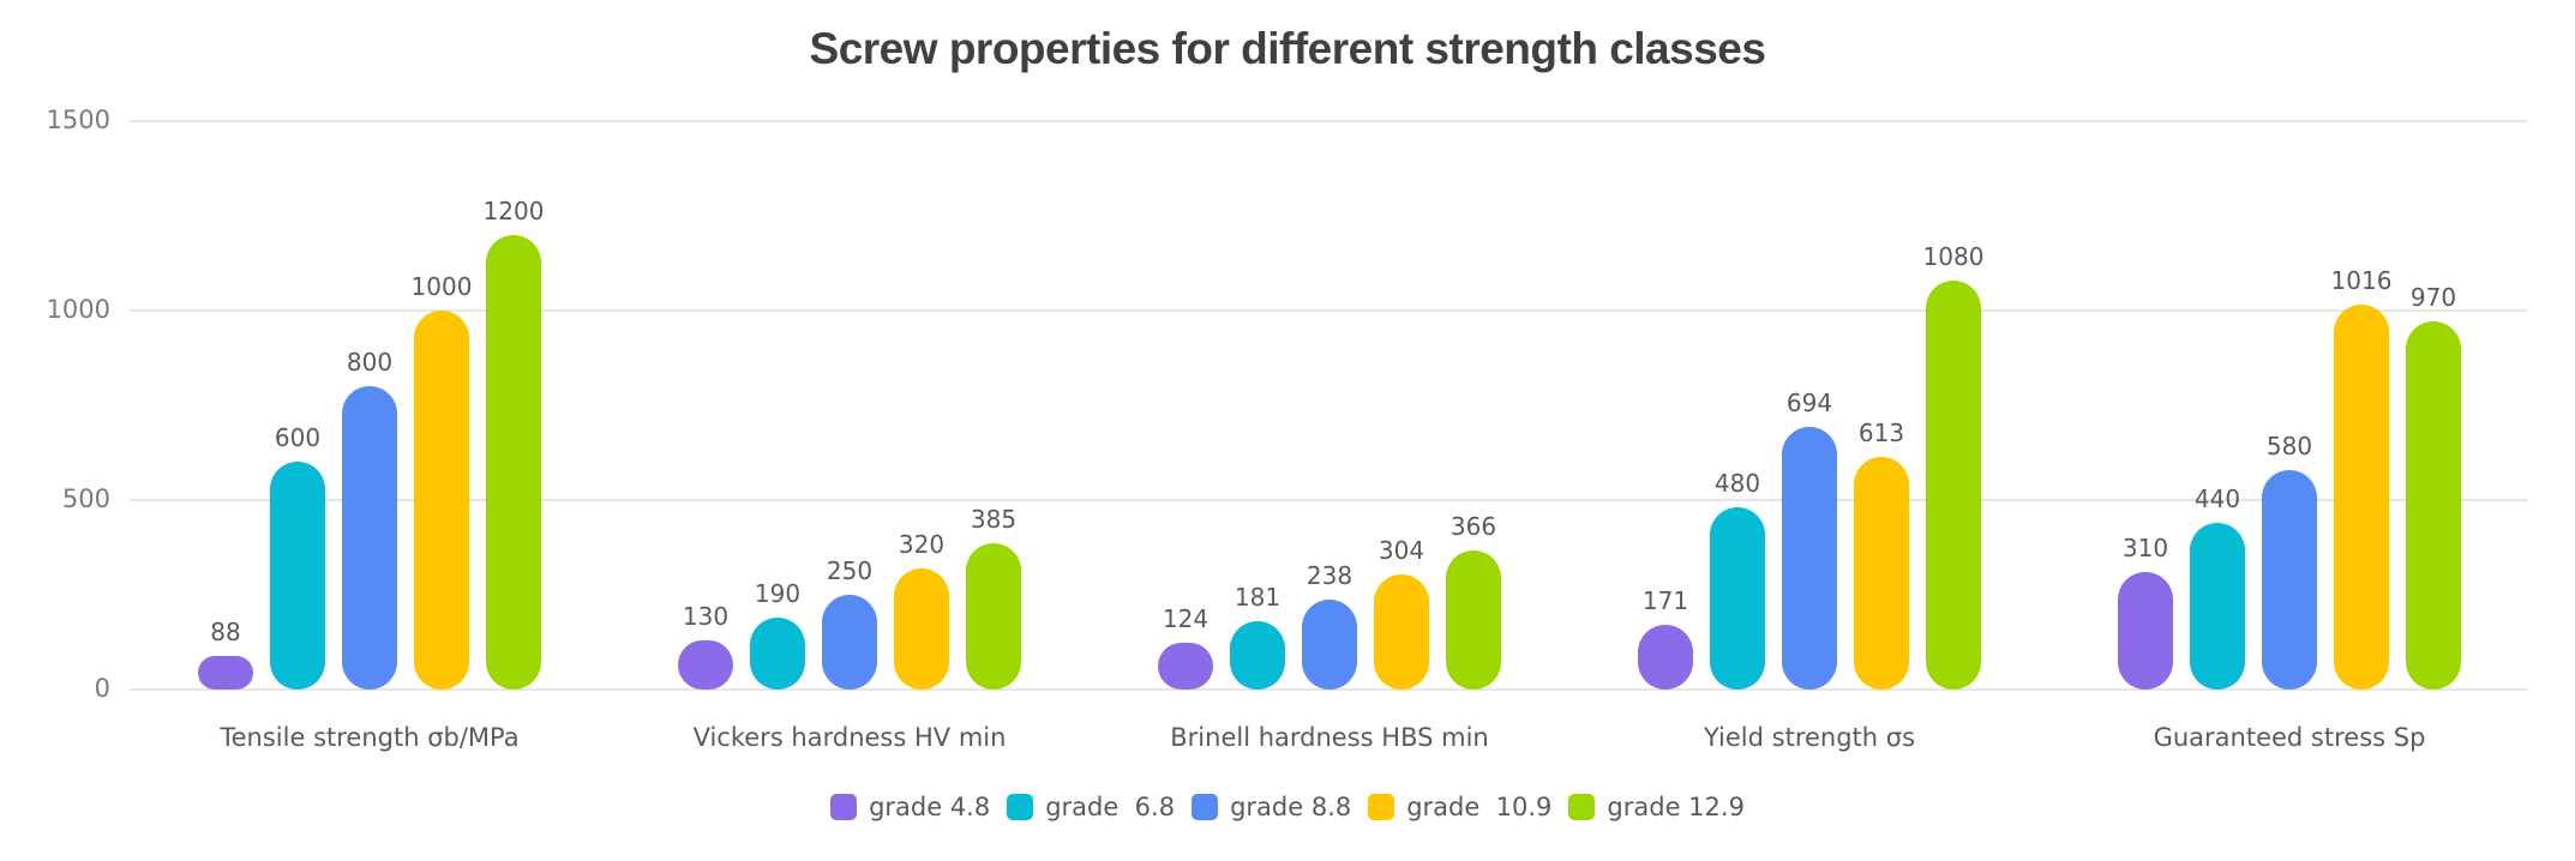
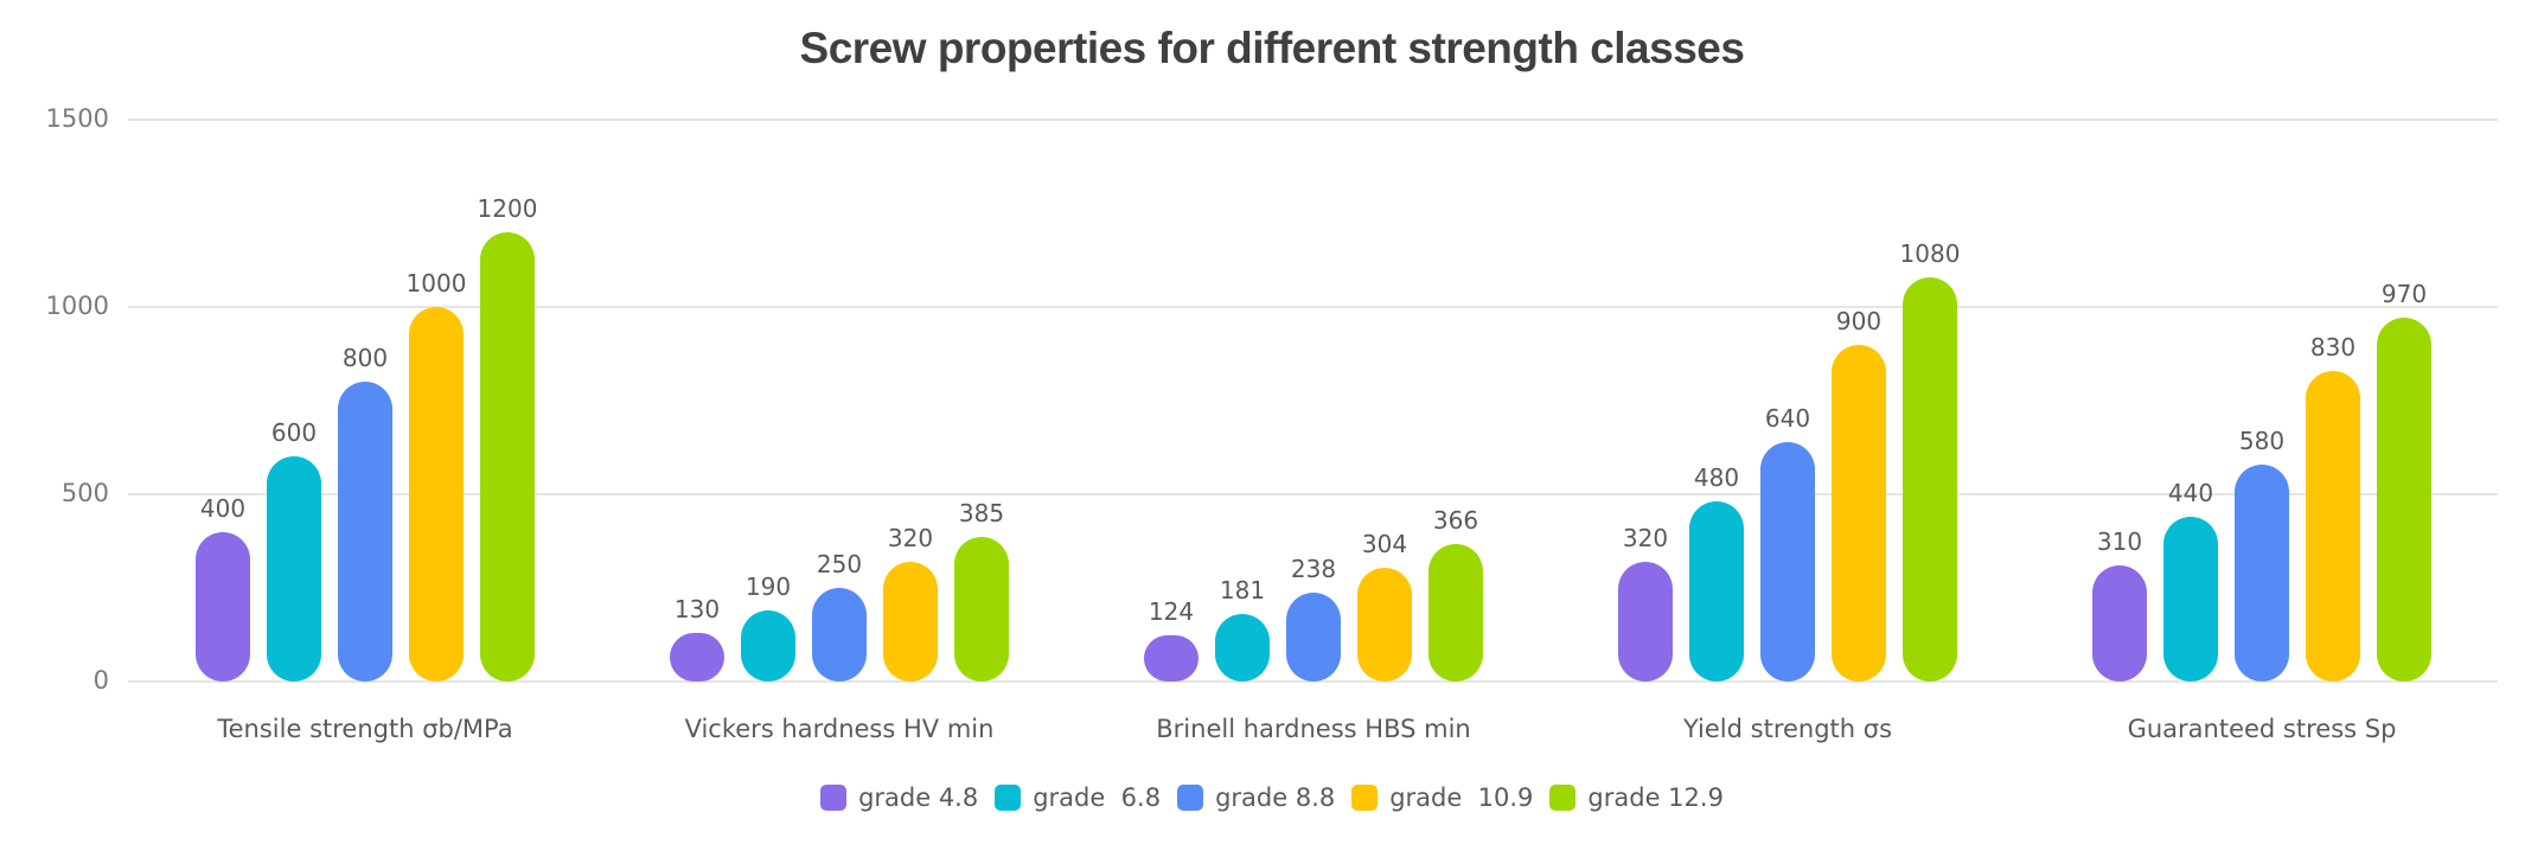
grade 4.8/Tensile strength σb/MPa: 88 -> 400
grade 4.8/Yield strength σs: 171 -> 320
grade 8.8/Yield strength σs: 694 -> 640
grade 10.9/Yield strength σs: 613 -> 900
grade 10.9/Guaranteed stress Sp: 1016 -> 830
